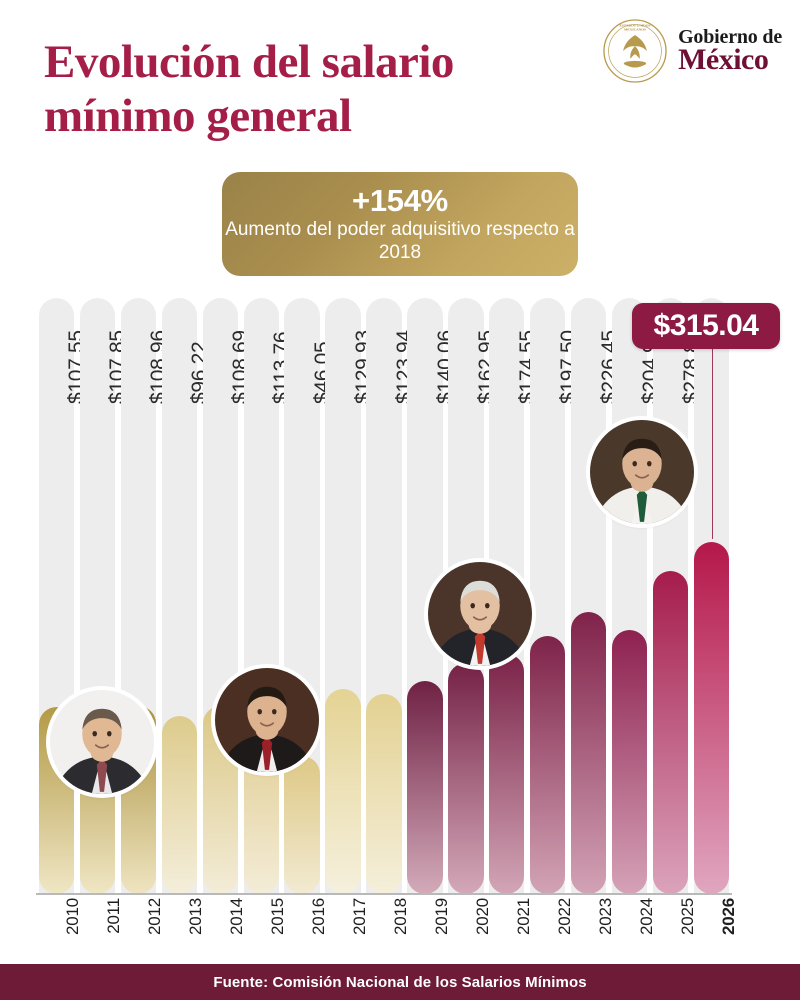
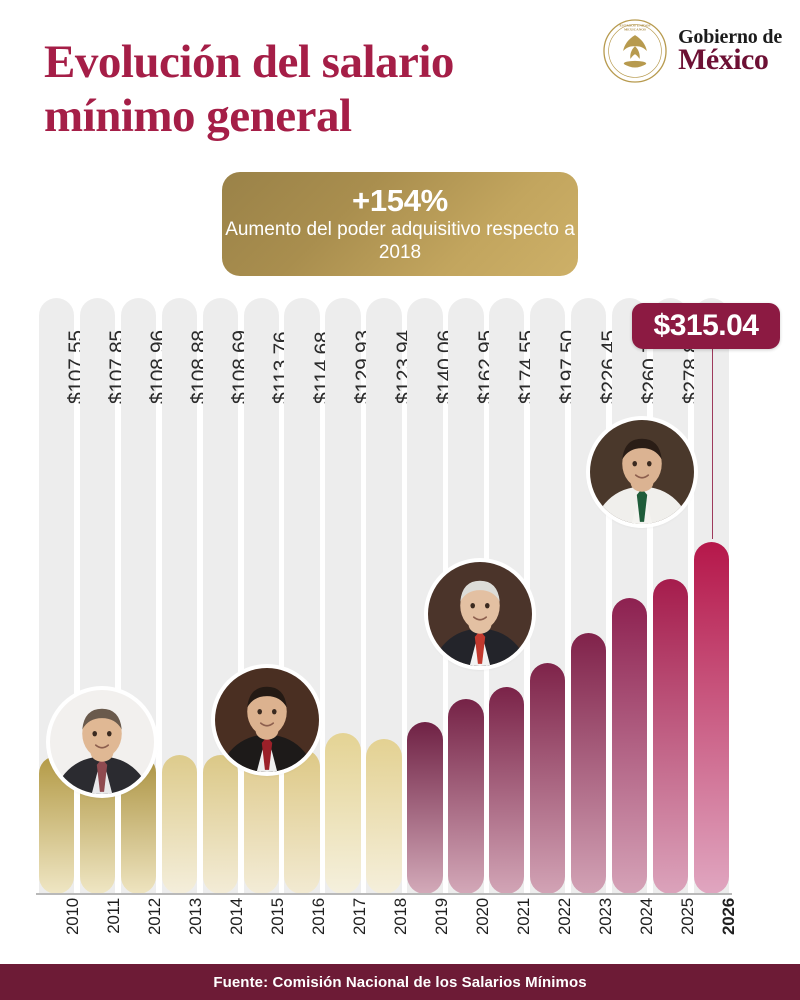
2013: $96.22 -> $108.88
2016: $46.05 -> $114.68
2024: $204.96 -> $260.75
